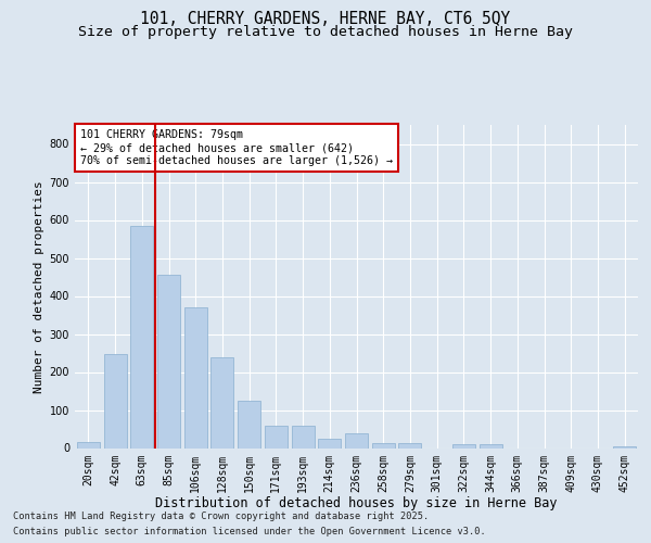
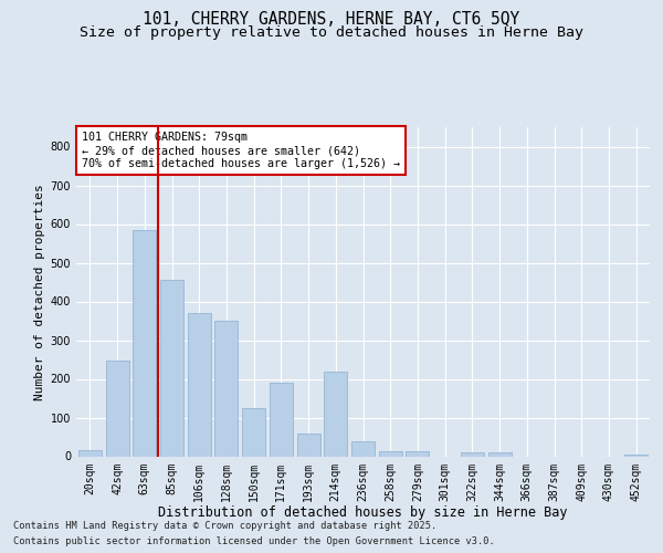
128sqm: 240 -> 350
171sqm: 60 -> 190
214sqm: 25 -> 220
